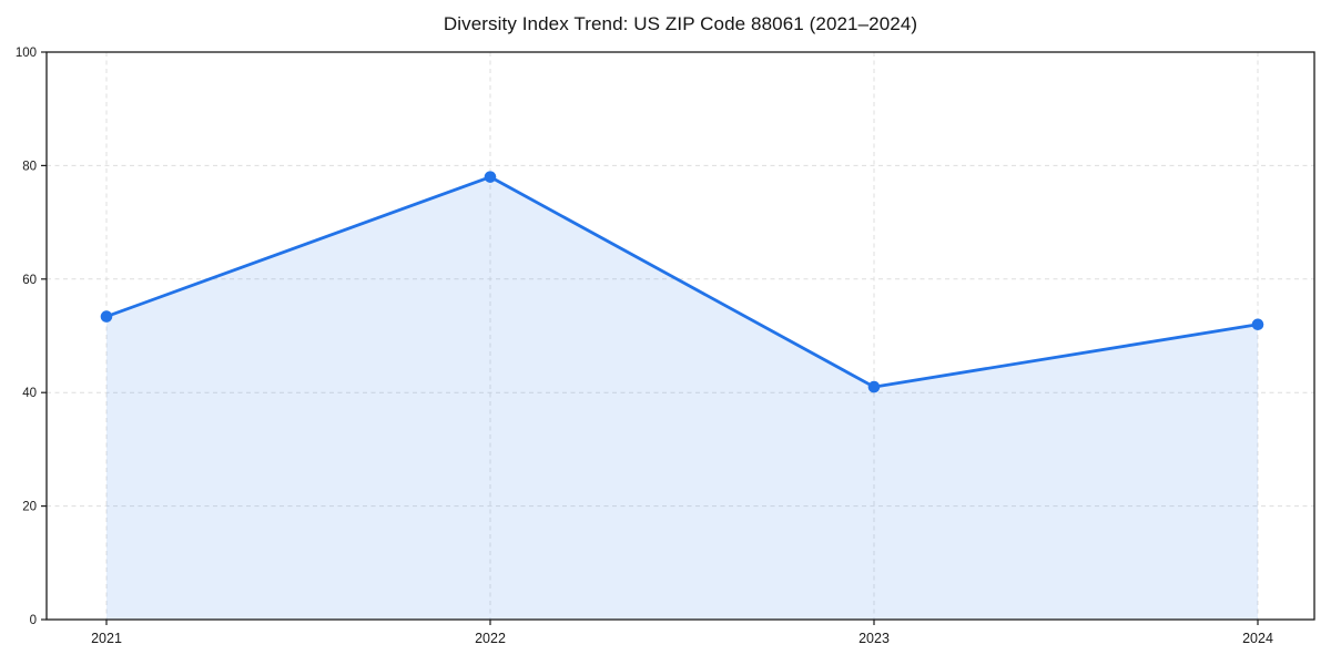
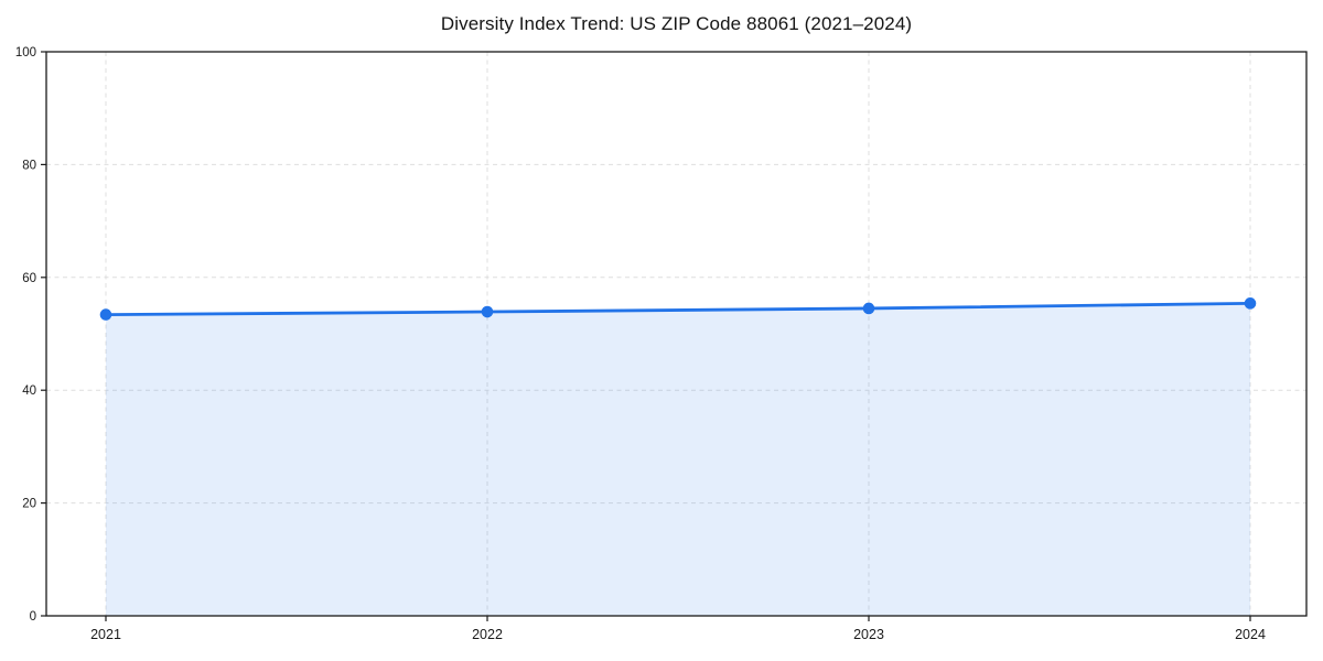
2022: 78 -> 54
2023: 41 -> 54
2024: 52 -> 55
